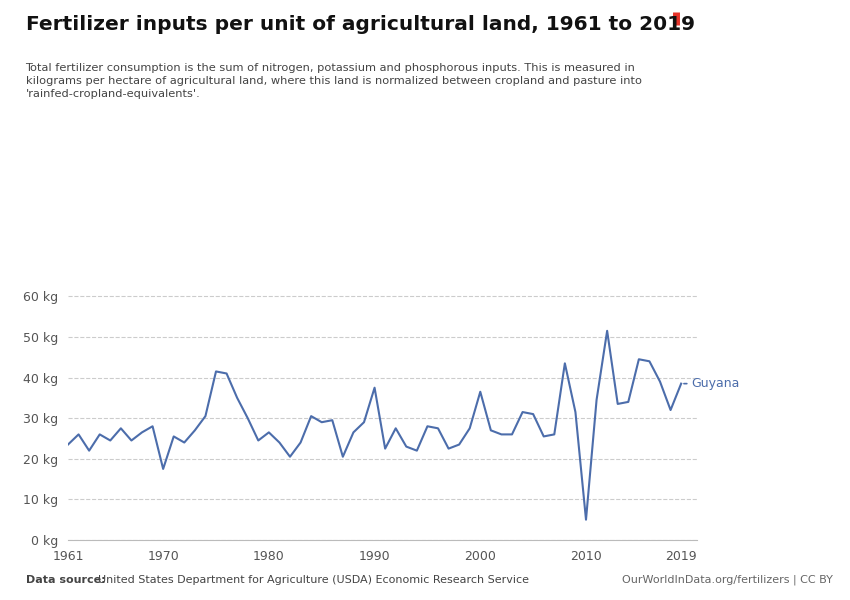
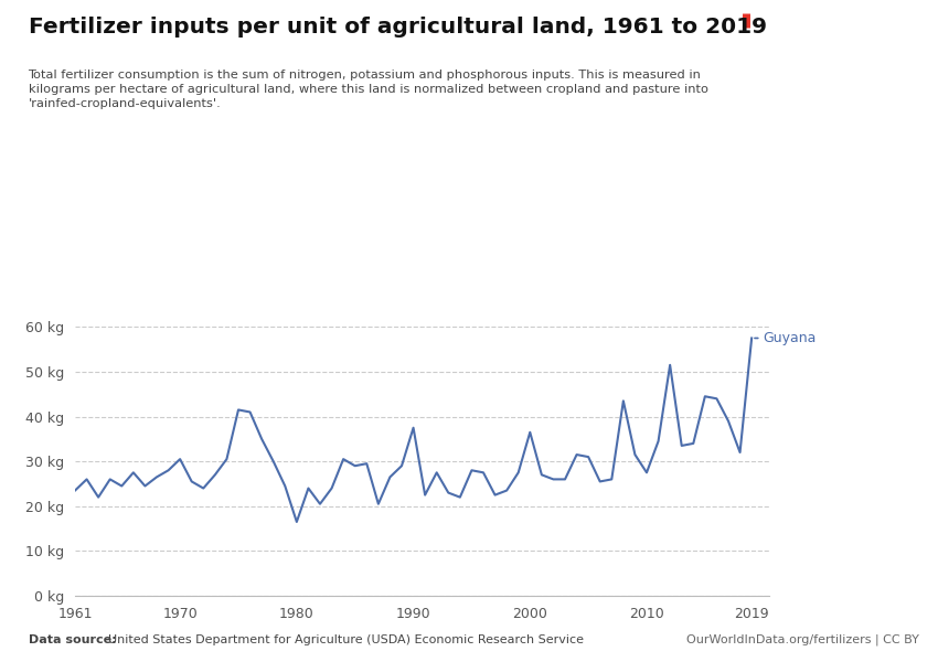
1970: 17.5 kg -> 30.5 kg
1980: 26.5 kg -> 16.5 kg
2010: 5.0 kg -> 27.5 kg
2019: 38.5 kg -> 57.5 kg
